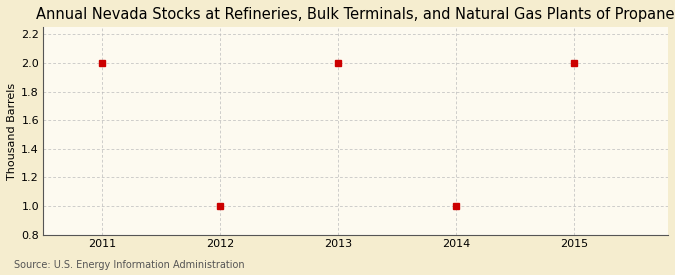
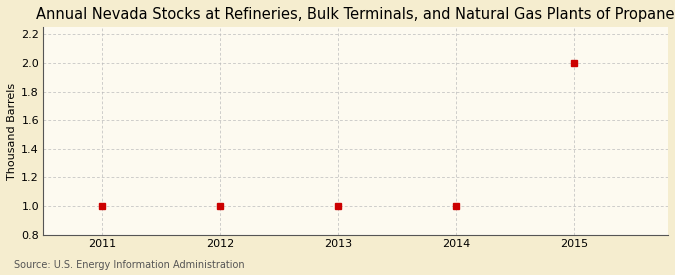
2011: 2 -> 1
2013: 2 -> 1
